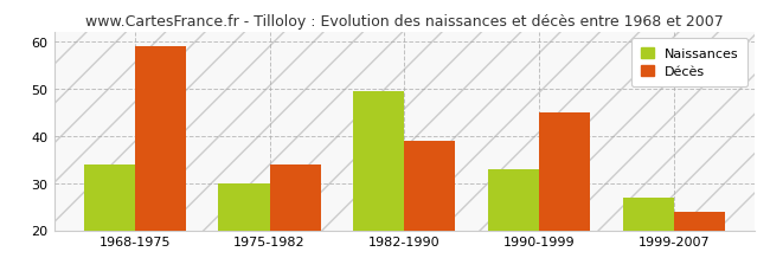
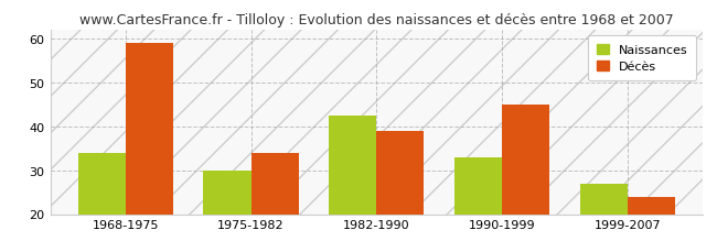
Naissances/1982-1990: 49.5 -> 42.5
